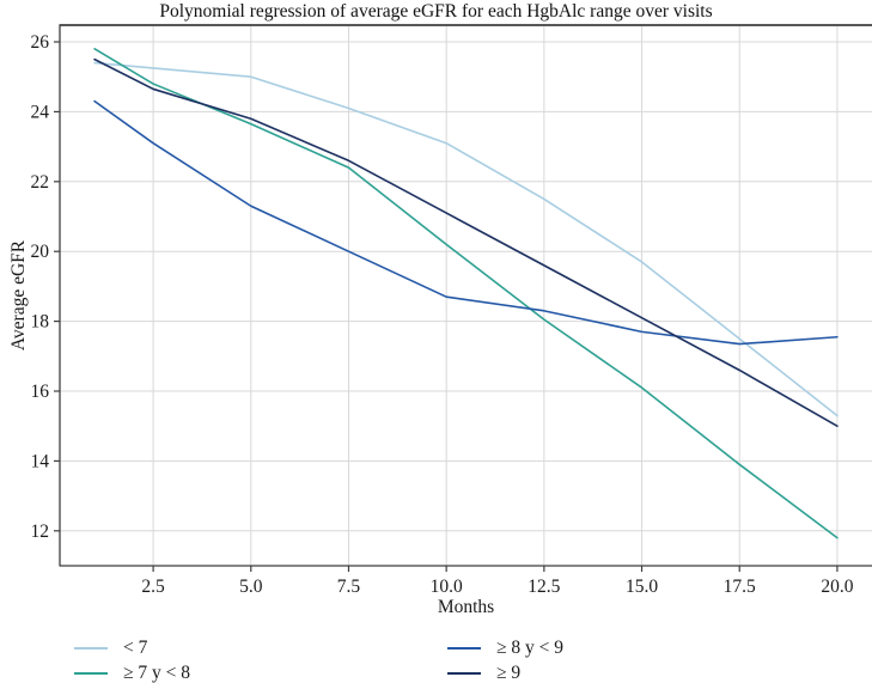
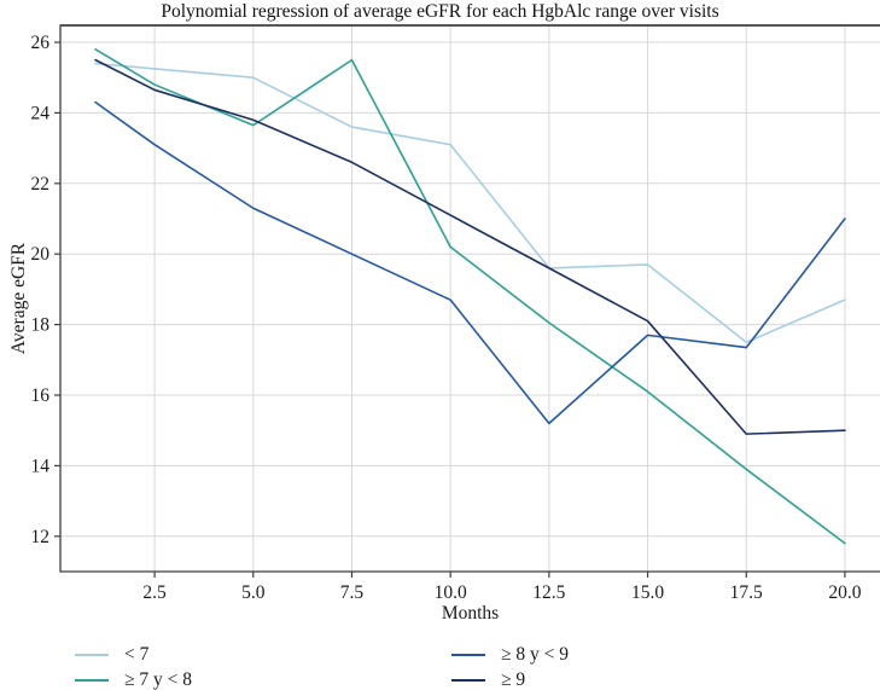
< 7/7.5: 24.1 -> 23.6
≥ 7 y < 8/7.5: 22.4 -> 25.5
< 7/12.5: 21.5 -> 19.6
≥ 8 y < 9/12.5: 18.3 -> 15.2
≥ 9/17.5: 16.6 -> 14.9
< 7/20: 15.3 -> 18.7
≥ 8 y < 9/20: 17.6 -> 21.0
